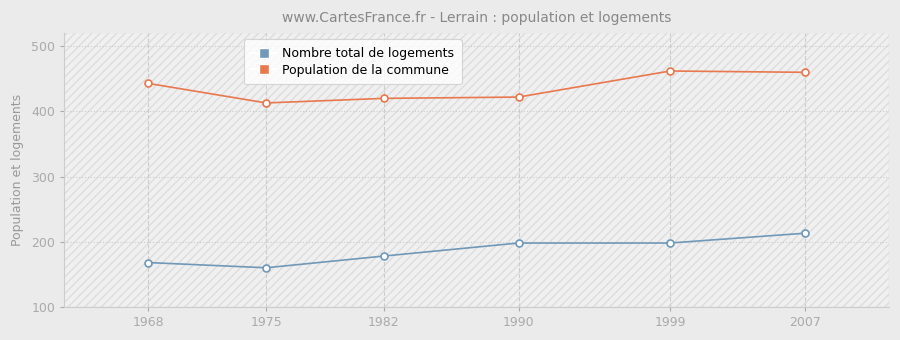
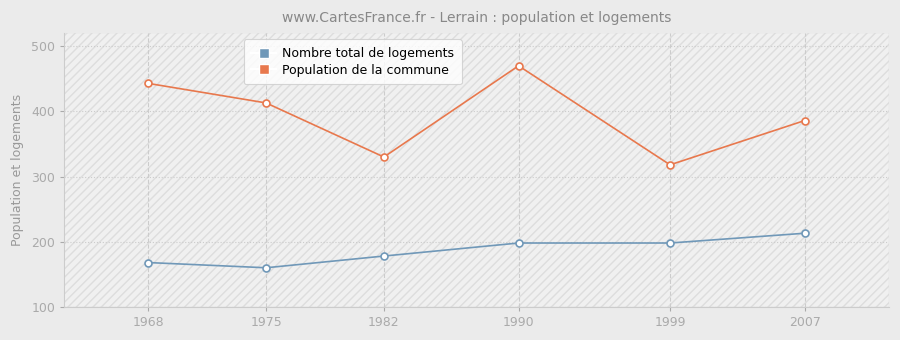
Population de la commune/1982: 420 -> 330
Population de la commune/1990: 422 -> 470
Population de la commune/1999: 462 -> 318
Population de la commune/2007: 460 -> 386
